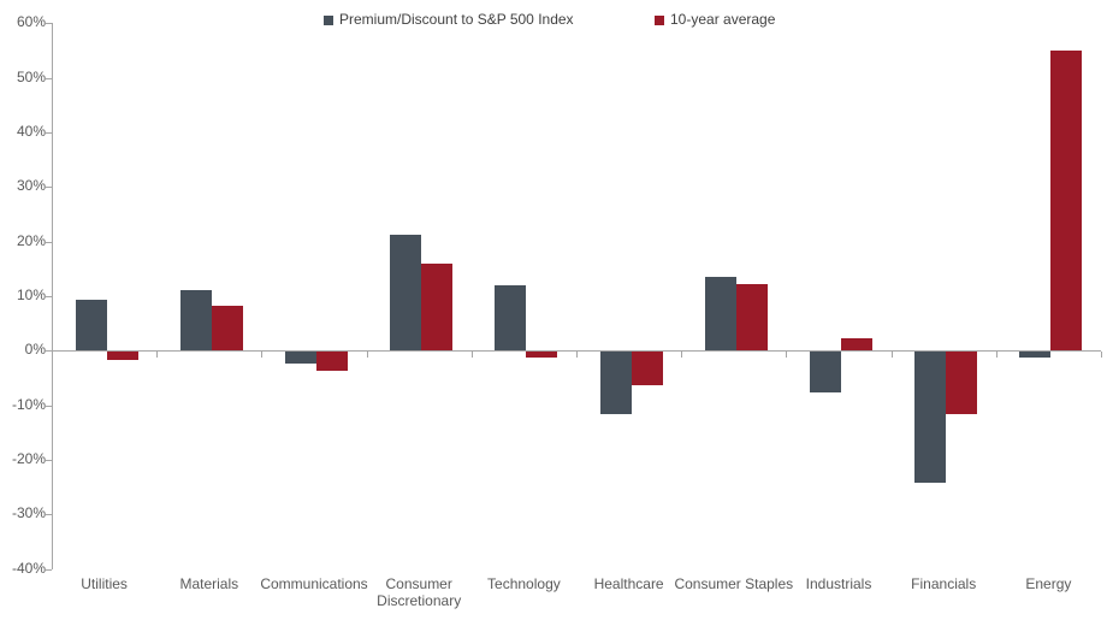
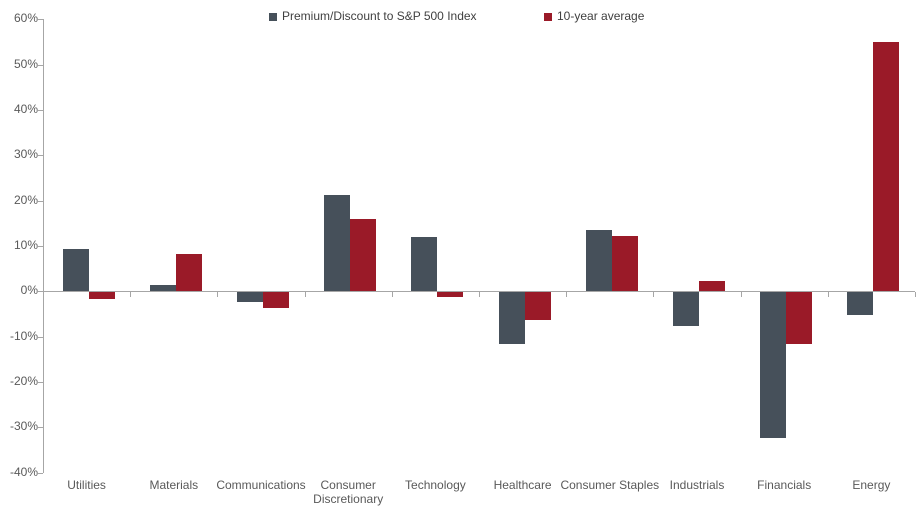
Premium/Discount to S&P 500 Index/Materials: 11% -> 2%
Premium/Discount to S&P 500 Index/Financials: -24% -> -32%
Premium/Discount to S&P 500 Index/Energy: -1% -> -5%
